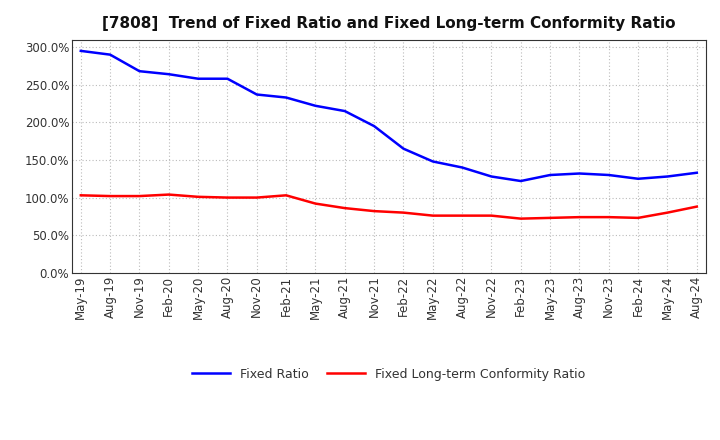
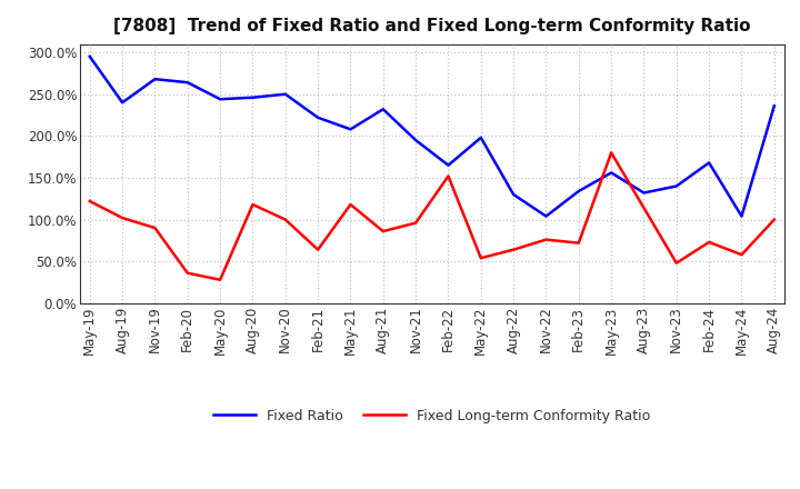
Fixed Long-term Conformity Ratio/May-19: 103% -> 122%
Fixed Ratio/Aug-19: 290% -> 240%
Fixed Long-term Conformity Ratio/Nov-19: 102% -> 90%
Fixed Long-term Conformity Ratio/Feb-20: 104% -> 36%
Fixed Ratio/May-20: 258% -> 244%
Fixed Long-term Conformity Ratio/May-20: 101% -> 28%
Fixed Ratio/Aug-20: 258% -> 246%
Fixed Long-term Conformity Ratio/Aug-20: 100% -> 118%
Fixed Ratio/Nov-20: 237% -> 250%
Fixed Ratio/Feb-21: 233% -> 222%
Fixed Long-term Conformity Ratio/Feb-21: 103% -> 64%
Fixed Ratio/May-21: 222% -> 208%
Fixed Long-term Conformity Ratio/May-21: 92% -> 118%
Fixed Ratio/Aug-21: 215% -> 232%
Fixed Long-term Conformity Ratio/Nov-21: 82% -> 96%
Fixed Long-term Conformity Ratio/Feb-22: 80% -> 152%
Fixed Ratio/May-22: 148% -> 198%
Fixed Long-term Conformity Ratio/May-22: 76% -> 54%
Fixed Ratio/Aug-22: 140% -> 130%
Fixed Long-term Conformity Ratio/Aug-22: 76% -> 64%
Fixed Ratio/Nov-22: 128% -> 104%
Fixed Ratio/Feb-23: 122% -> 134%
Fixed Ratio/May-23: 130% -> 156%
Fixed Long-term Conformity Ratio/May-23: 73% -> 180%
Fixed Long-term Conformity Ratio/Aug-23: 74% -> 114%
Fixed Ratio/Nov-23: 130% -> 140%
Fixed Long-term Conformity Ratio/Nov-23: 74% -> 48%
Fixed Ratio/Feb-24: 125% -> 168%
Fixed Ratio/May-24: 128% -> 104%
Fixed Long-term Conformity Ratio/May-24: 80% -> 58%
Fixed Ratio/Aug-24: 133% -> 236%
Fixed Long-term Conformity Ratio/Aug-24: 88% -> 100%
